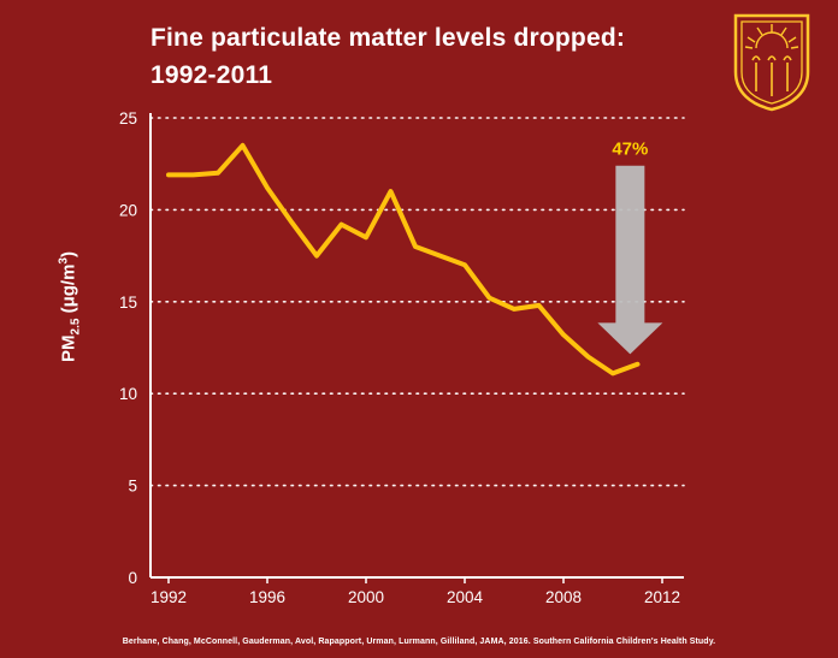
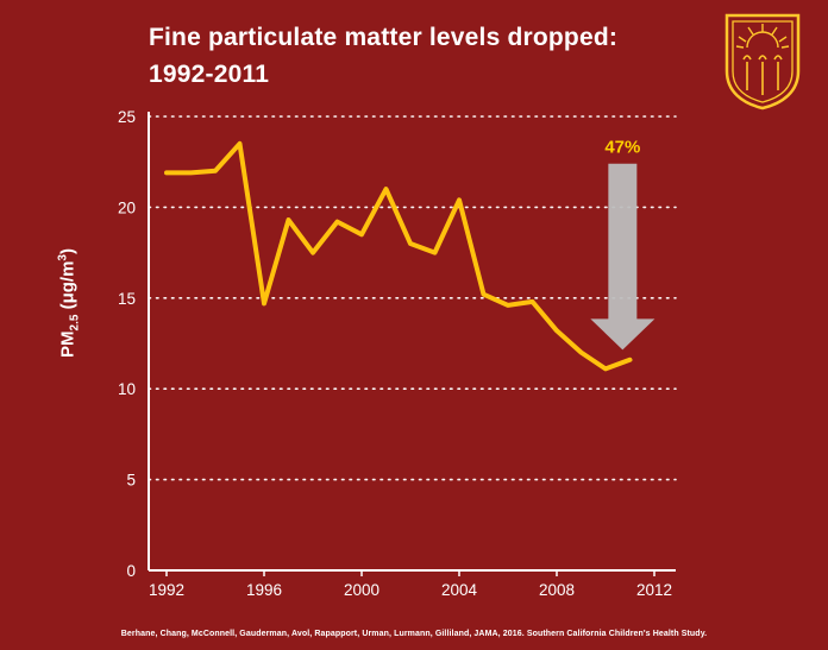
1996: 21.2 -> 14.7
2004: 17.0 -> 20.4
